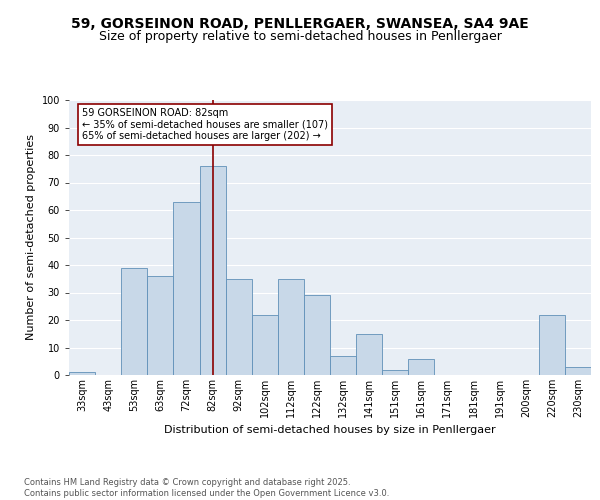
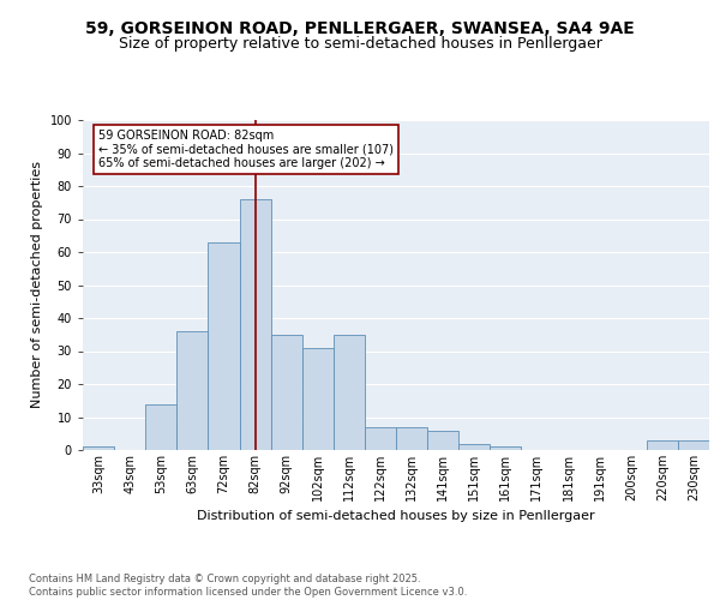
53sqm: 39 -> 14
102sqm: 22 -> 31
122sqm: 29 -> 7
141sqm: 15 -> 6
161sqm: 6 -> 1
220sqm: 22 -> 3
